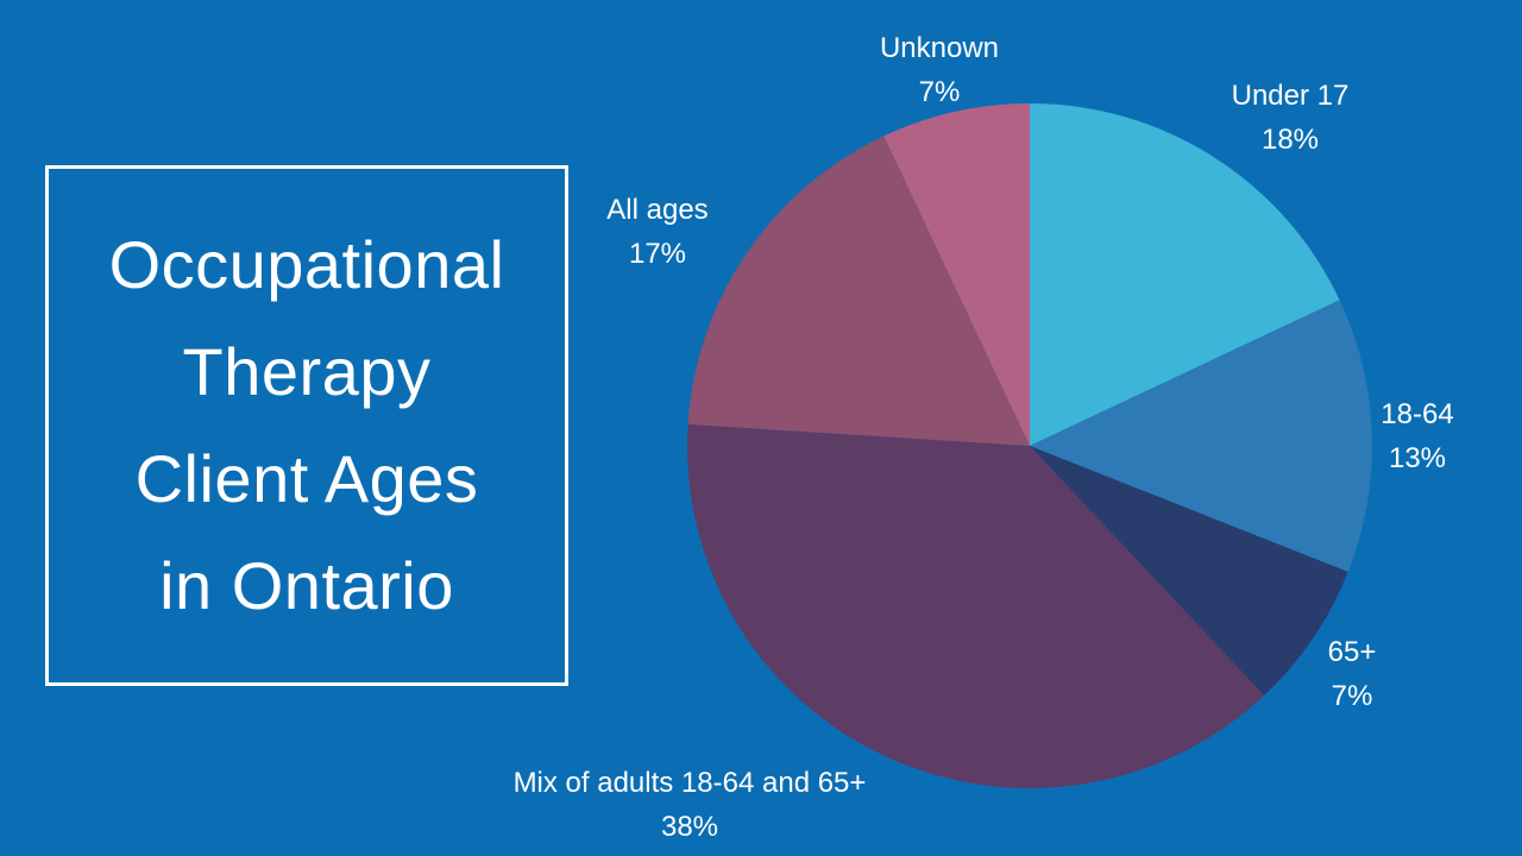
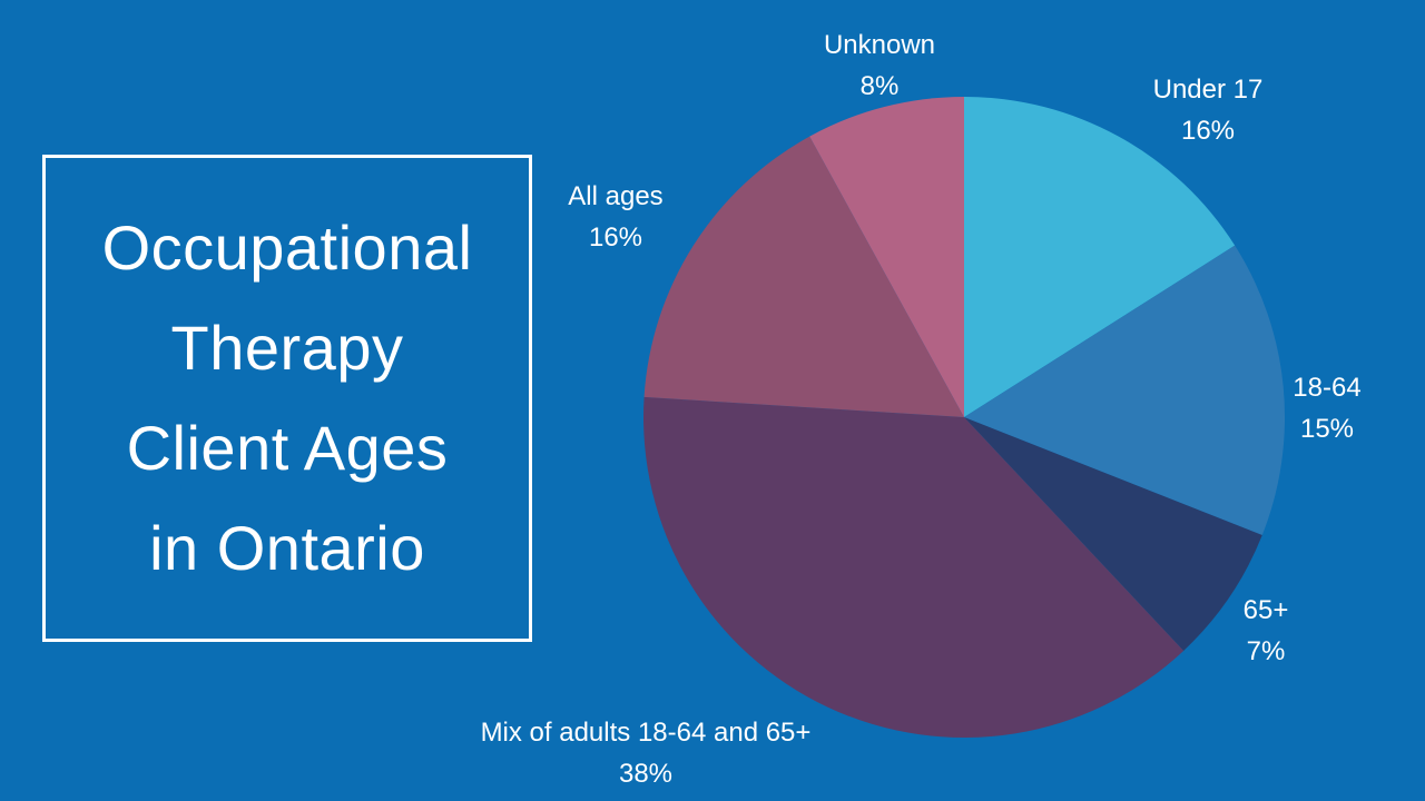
Under 17: 18% -> 16%
18-64: 13% -> 15%
All ages: 17% -> 16%
Unknown: 7% -> 8%
